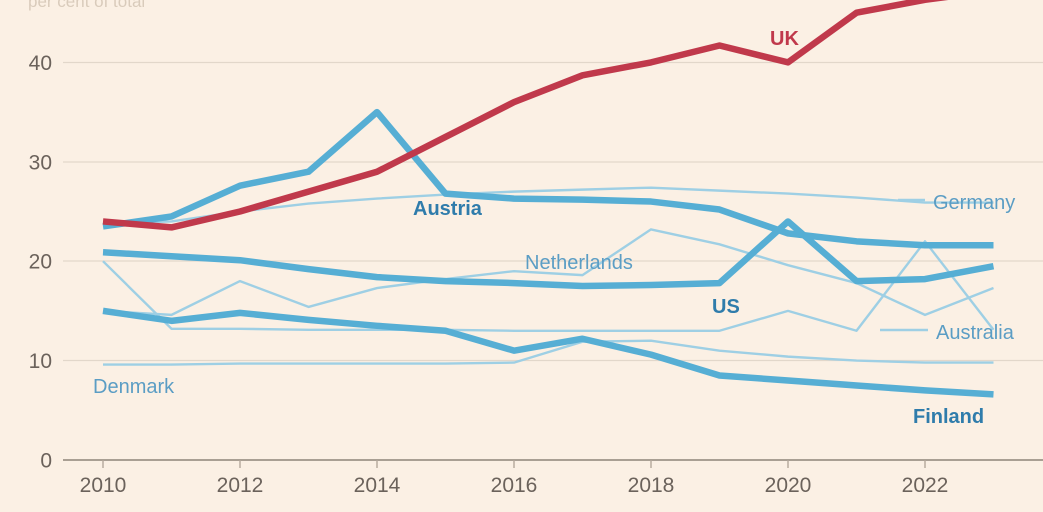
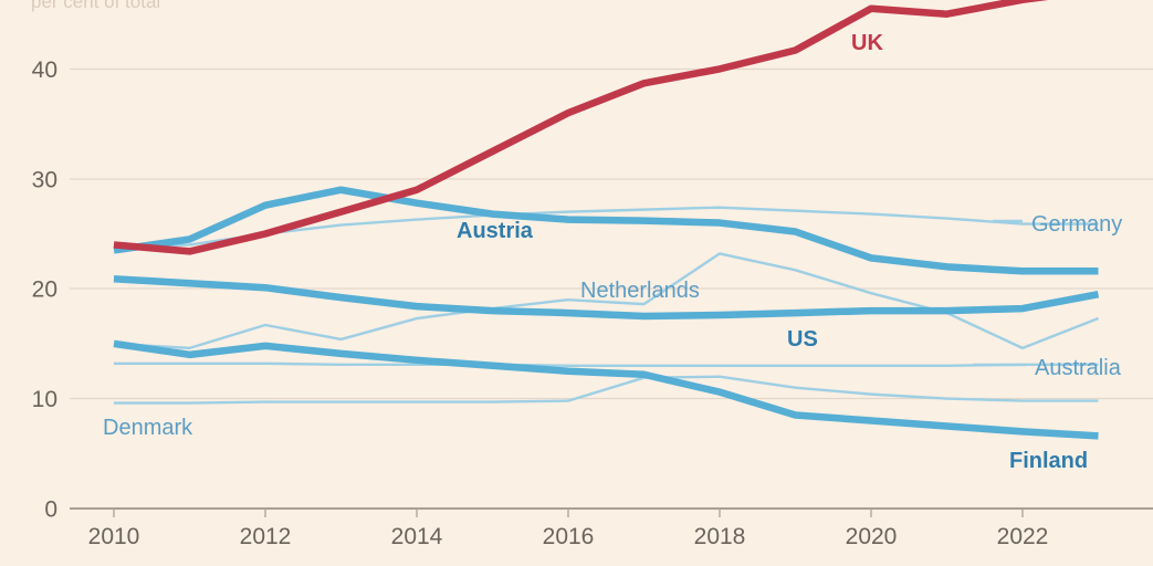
Australia/2010: 20 -> 13
Netherlands/2012: 18 -> 17
Austria/2014: 35 -> 28
Finland/2016: 11 -> 12
UK/2020: 40 -> 46
US/2020: 24 -> 18
Australia/2020: 15 -> 13
Australia/2022: 22 -> 13
